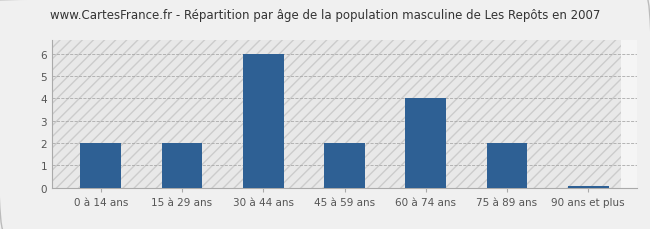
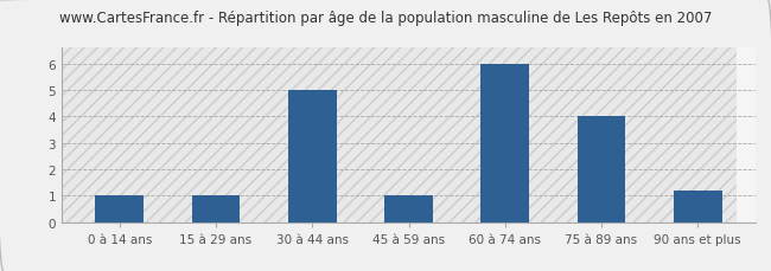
0 à 14 ans: 2.00 -> 1.00
15 à 29 ans: 2.00 -> 1.00
30 à 44 ans: 6.00 -> 5.00
45 à 59 ans: 2.00 -> 1.00
60 à 74 ans: 4.00 -> 6.00
75 à 89 ans: 2.00 -> 4.00
90 ans et plus: 0.07 -> 1.20
